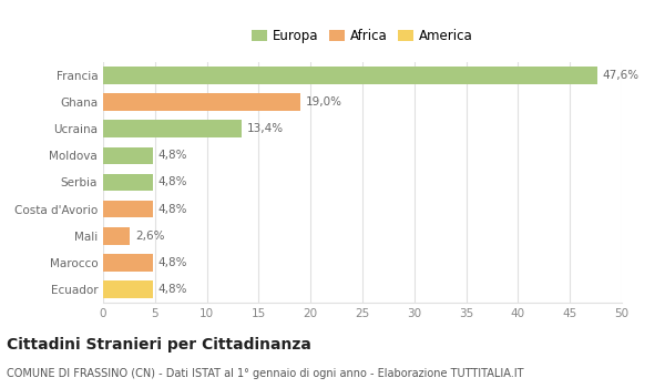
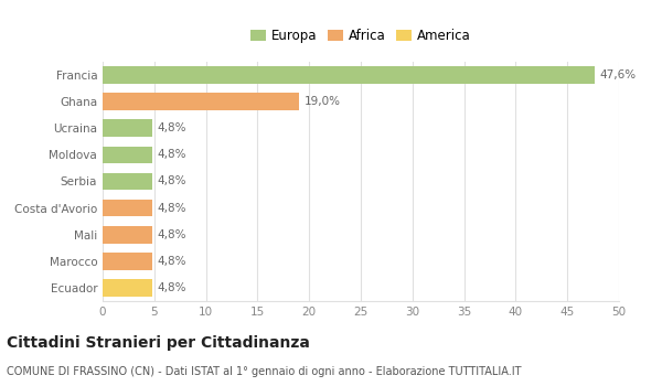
Ucraina: 13,4% -> 4,8%
Mali: 2,6% -> 4,8%
